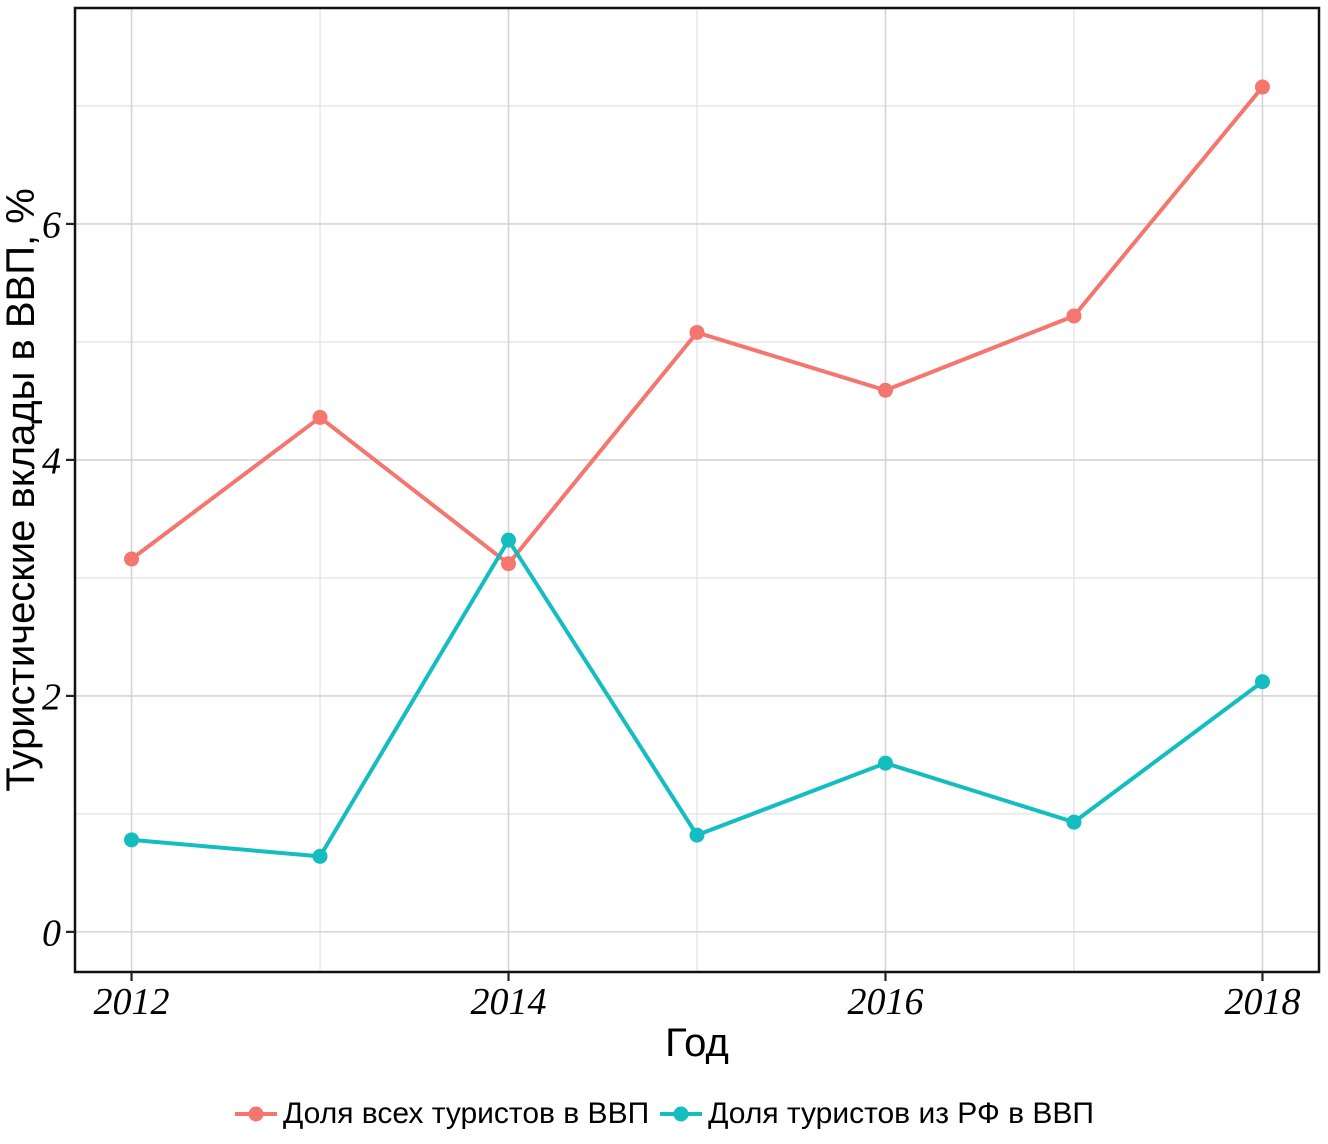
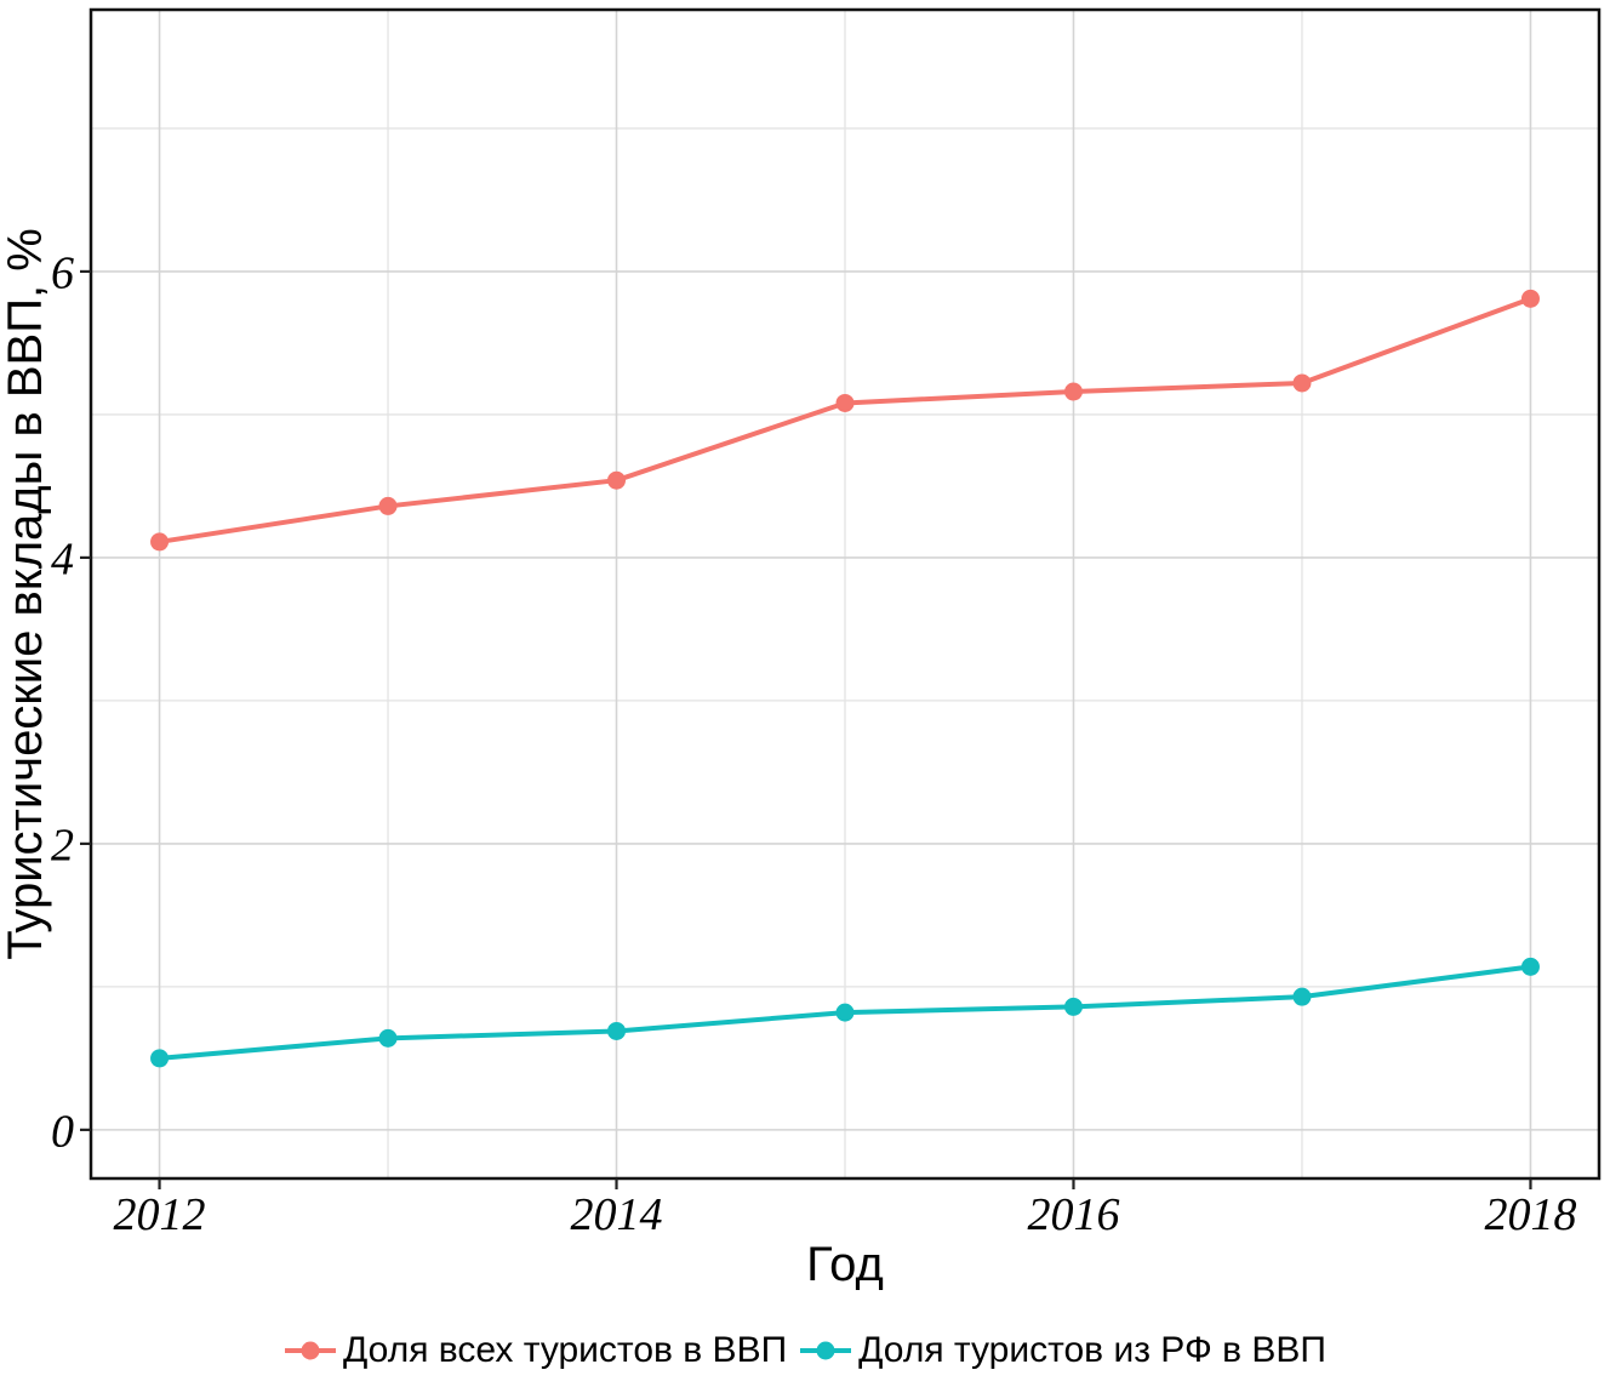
Доля всех туристов в ВВП/2012: 3.16 -> 4.11
Доля туристов из РФ в ВВП/2012: 0.78 -> 0.50
Доля всех туристов в ВВП/2014: 3.12 -> 4.54
Доля туристов из РФ в ВВП/2014: 3.32 -> 0.69
Доля всех туристов в ВВП/2016: 4.59 -> 5.16
Доля туристов из РФ в ВВП/2016: 1.43 -> 0.86
Доля всех туристов в ВВП/2018: 7.16 -> 5.81
Доля туристов из РФ в ВВП/2018: 2.12 -> 1.14
